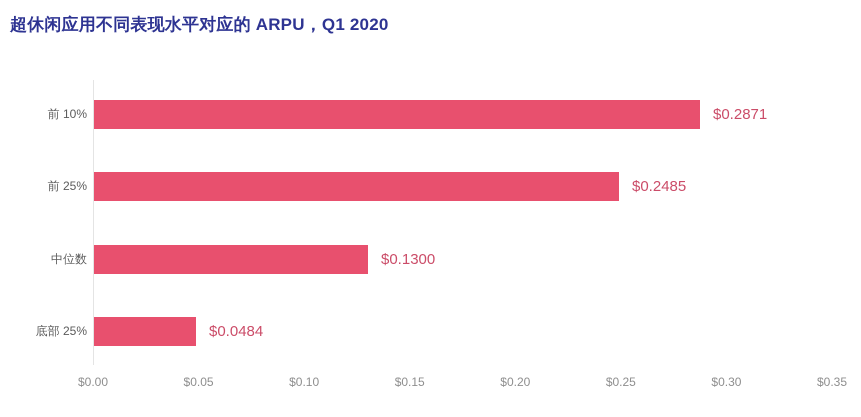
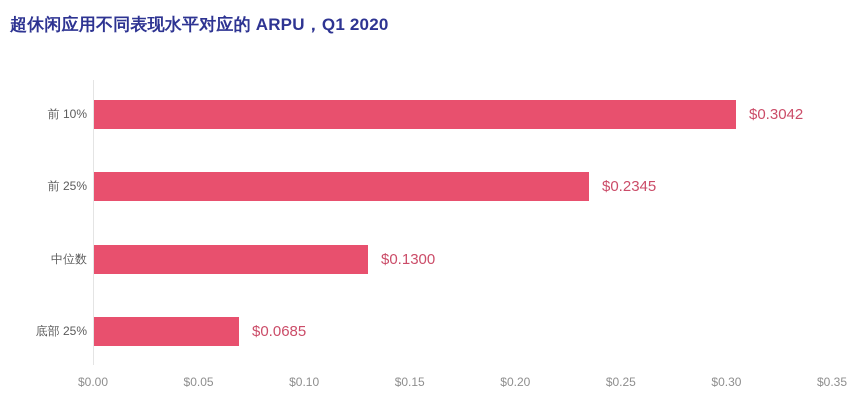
前 10%: $0.2871 -> $0.3042
前 25%: $0.2485 -> $0.2345
底部 25%: $0.0484 -> $0.0685
